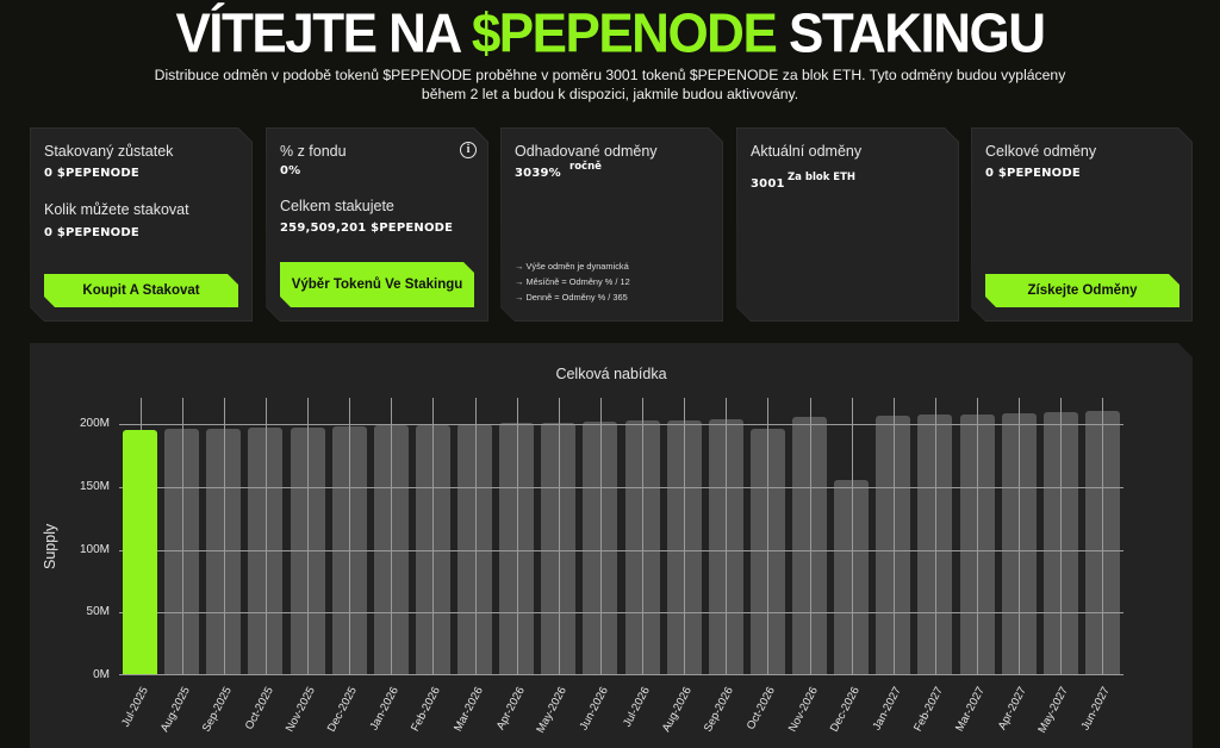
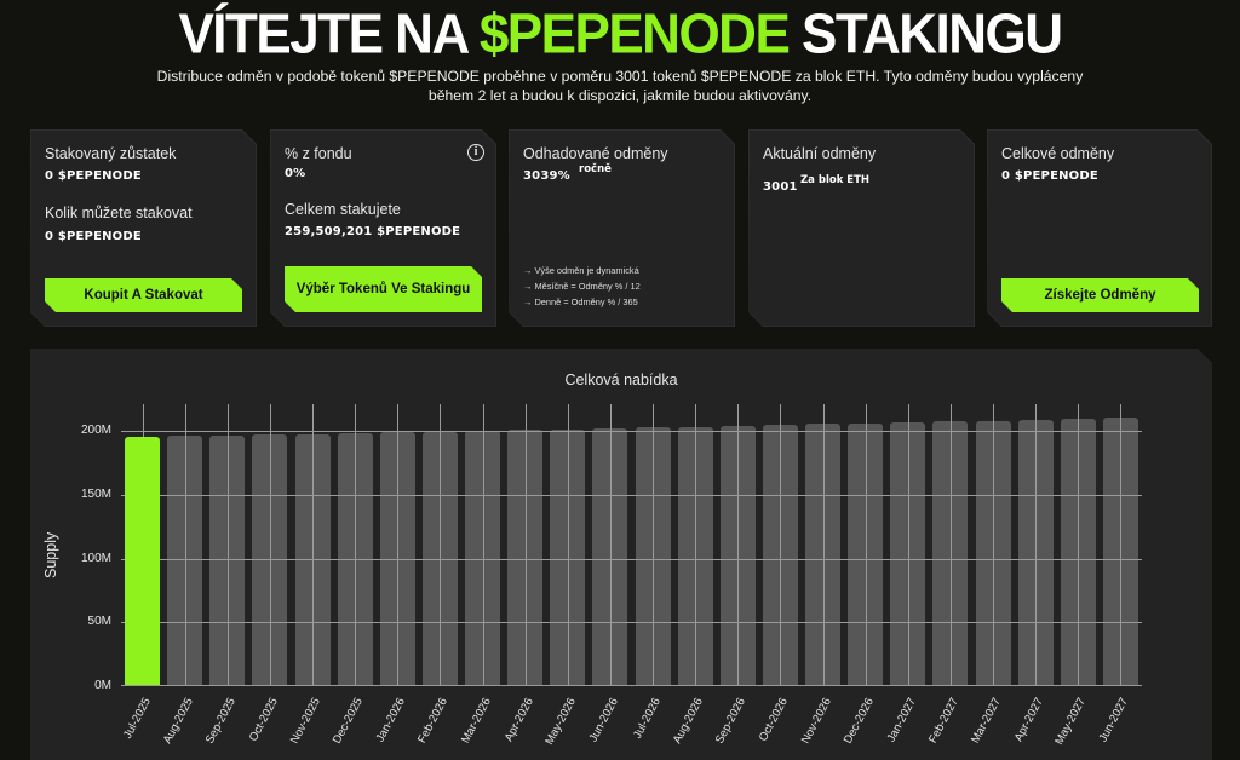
Oct-2026: 196M -> 205M
Dec-2026: 155M -> 206M
